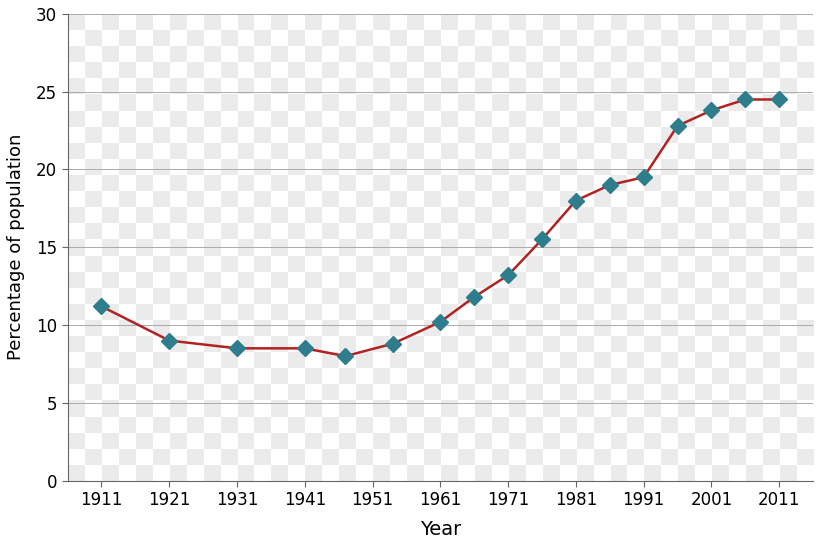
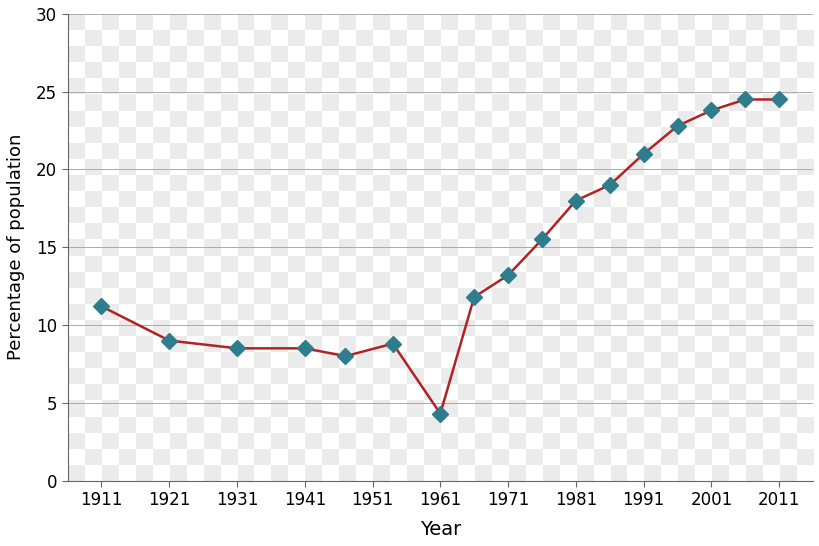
1961: 10.2 -> 4.3
1991: 19.5 -> 21.0
